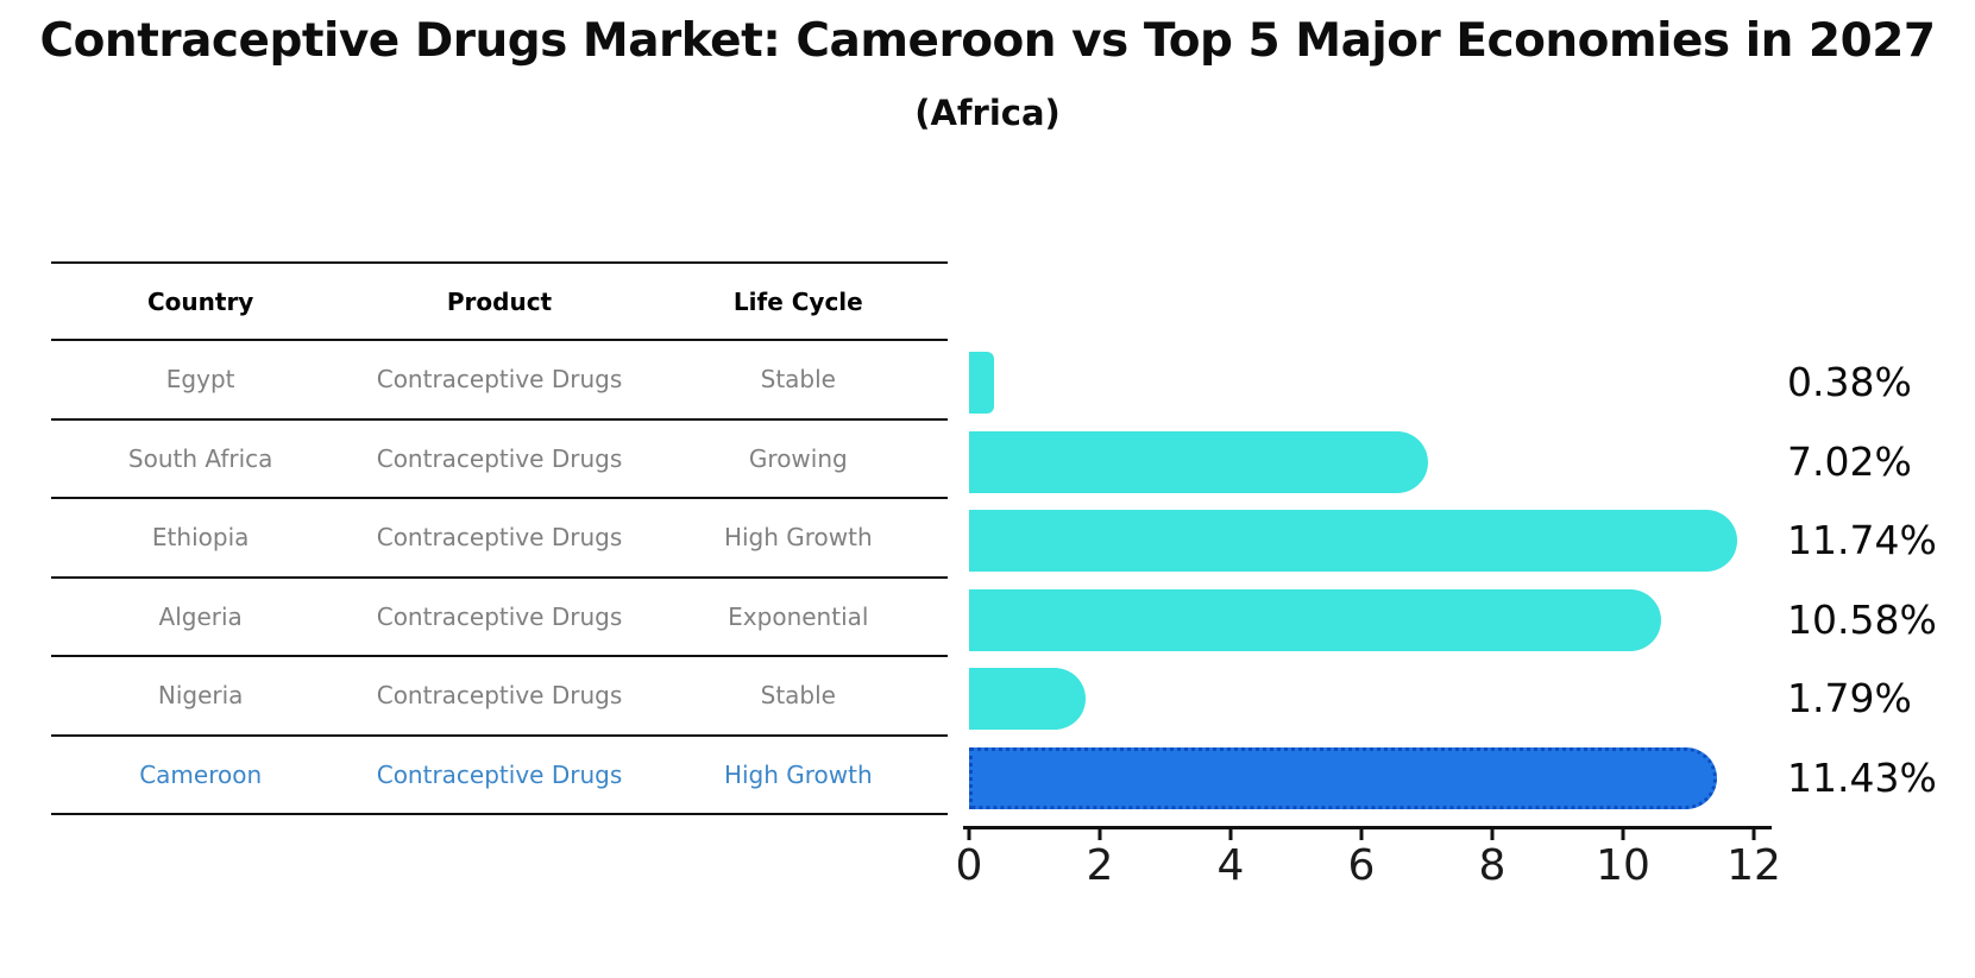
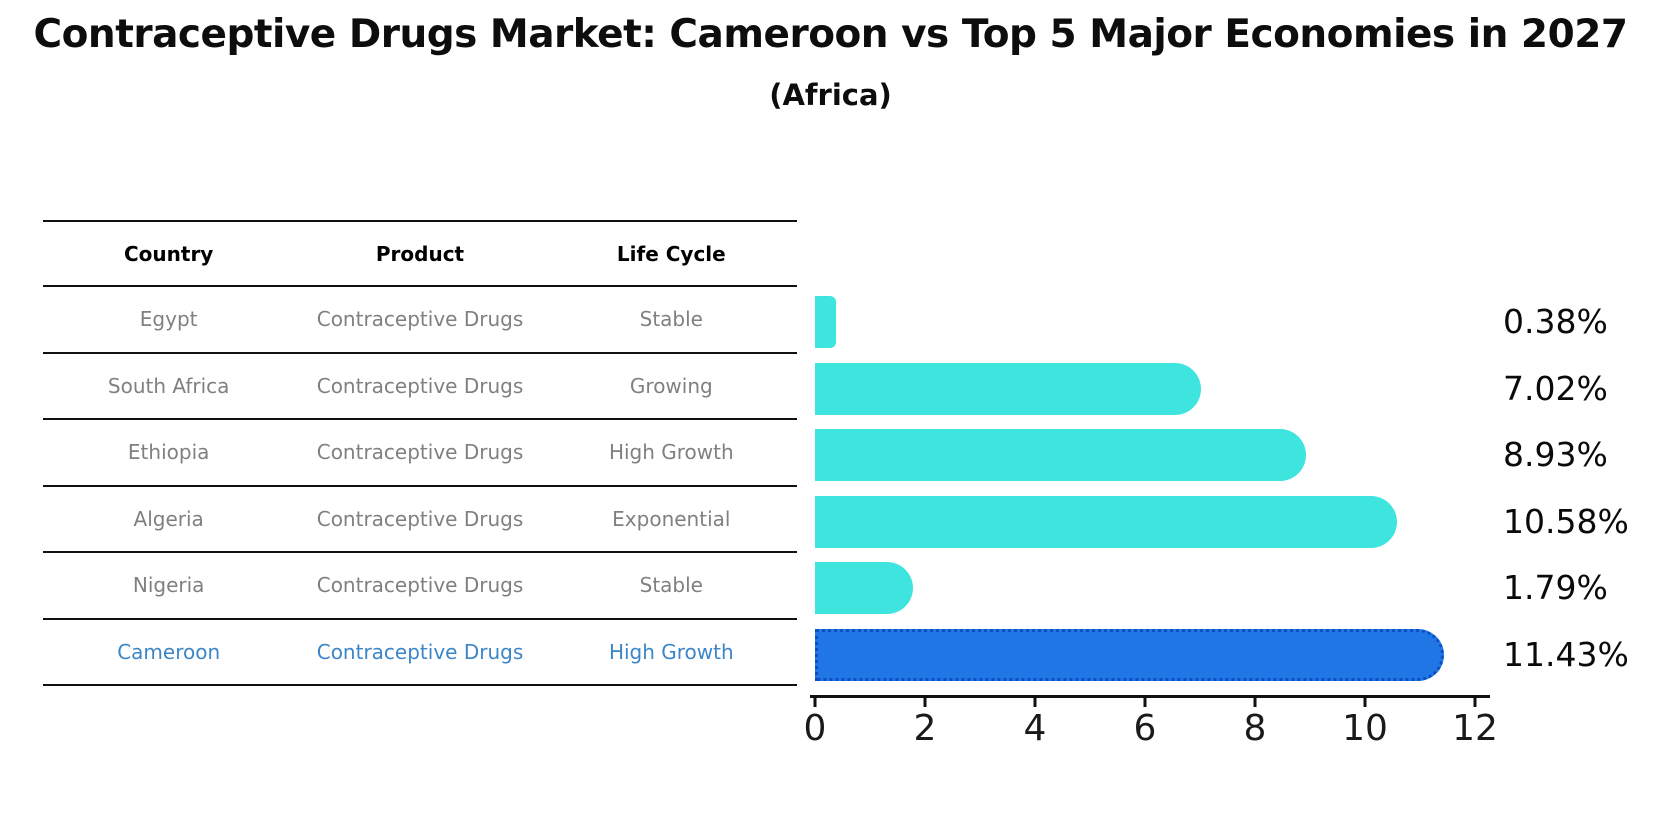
Ethiopia: 11.74% -> 8.93%
